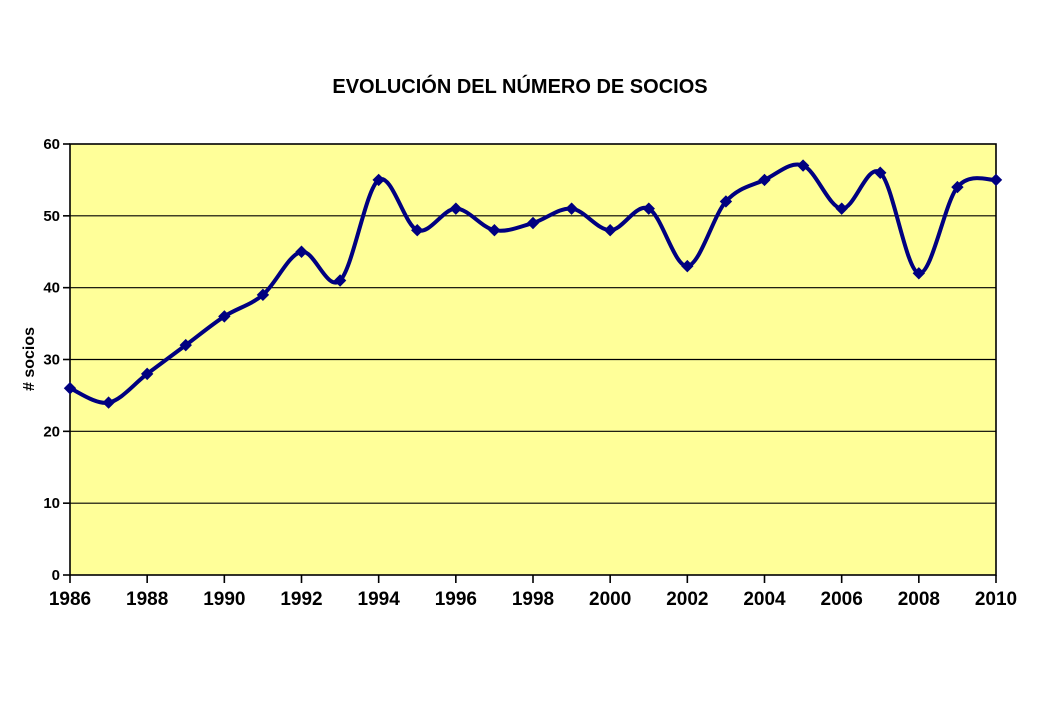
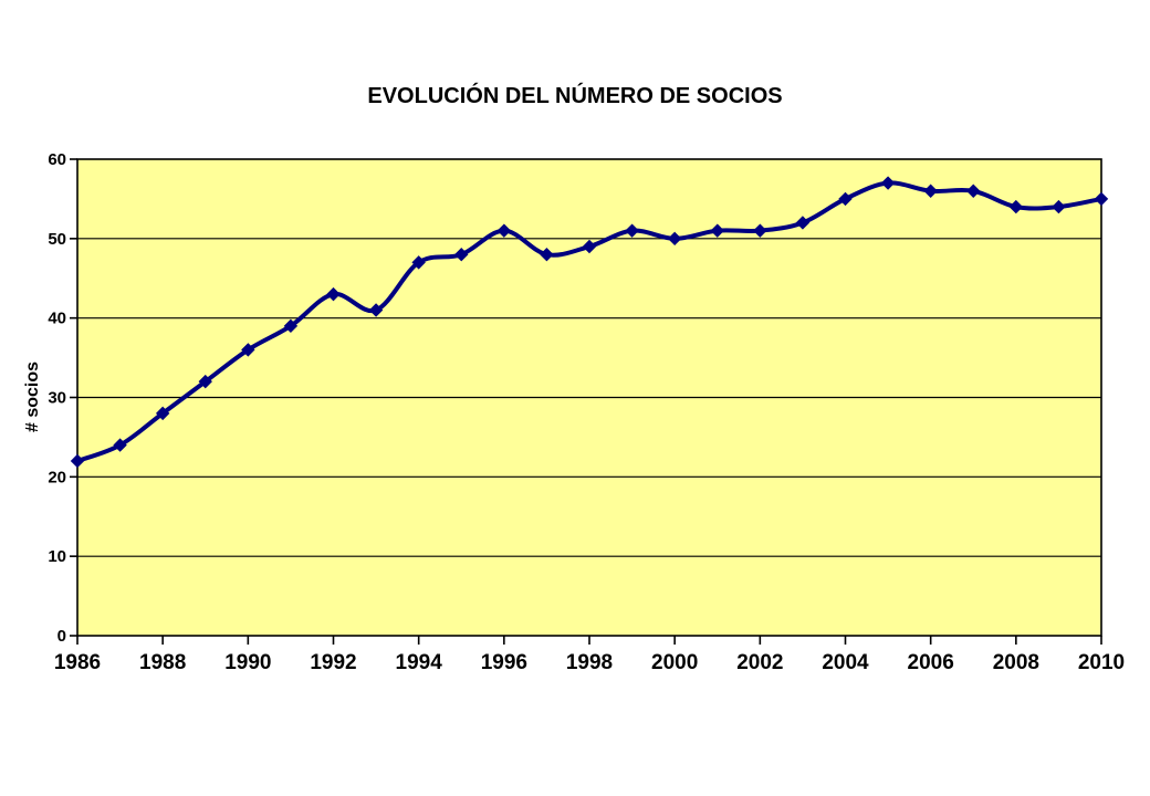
1986: 26 -> 22
1992: 45 -> 43
1994: 55 -> 47
2000: 48 -> 50
2002: 43 -> 51
2006: 51 -> 56
2008: 42 -> 54
